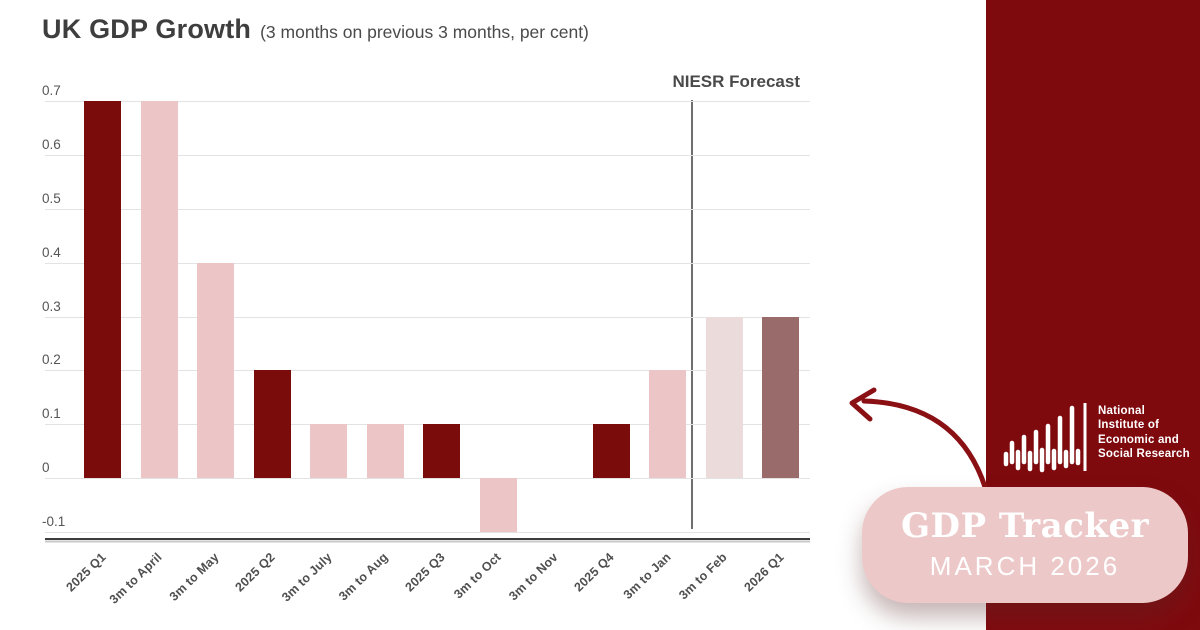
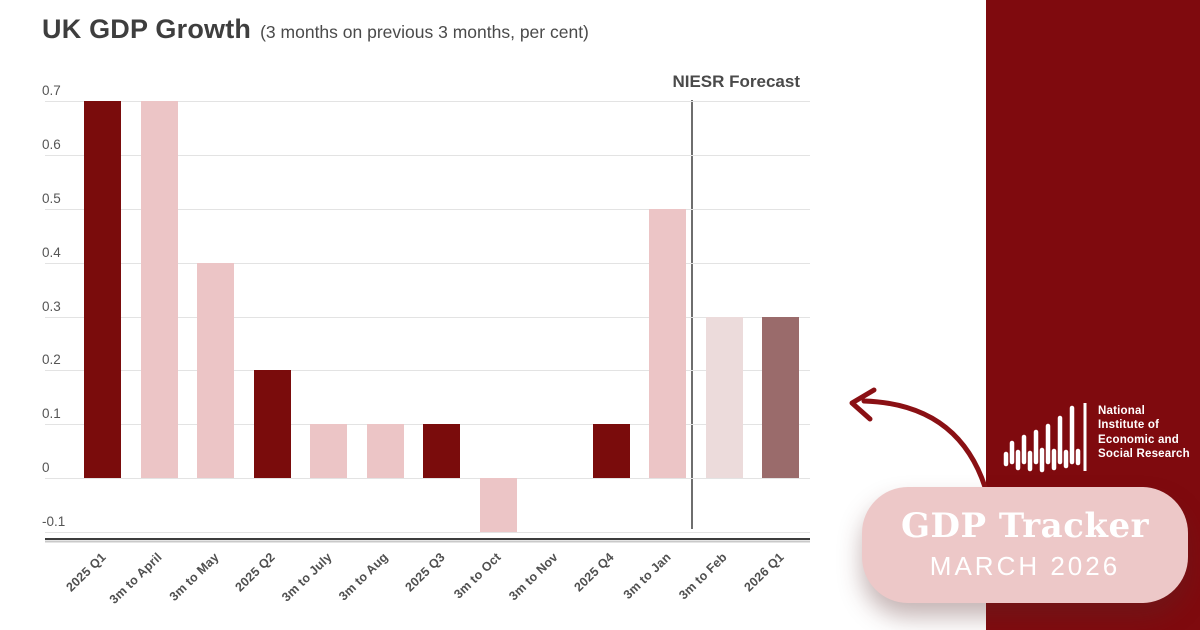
3m to Jan: 0.2 -> 0.5
